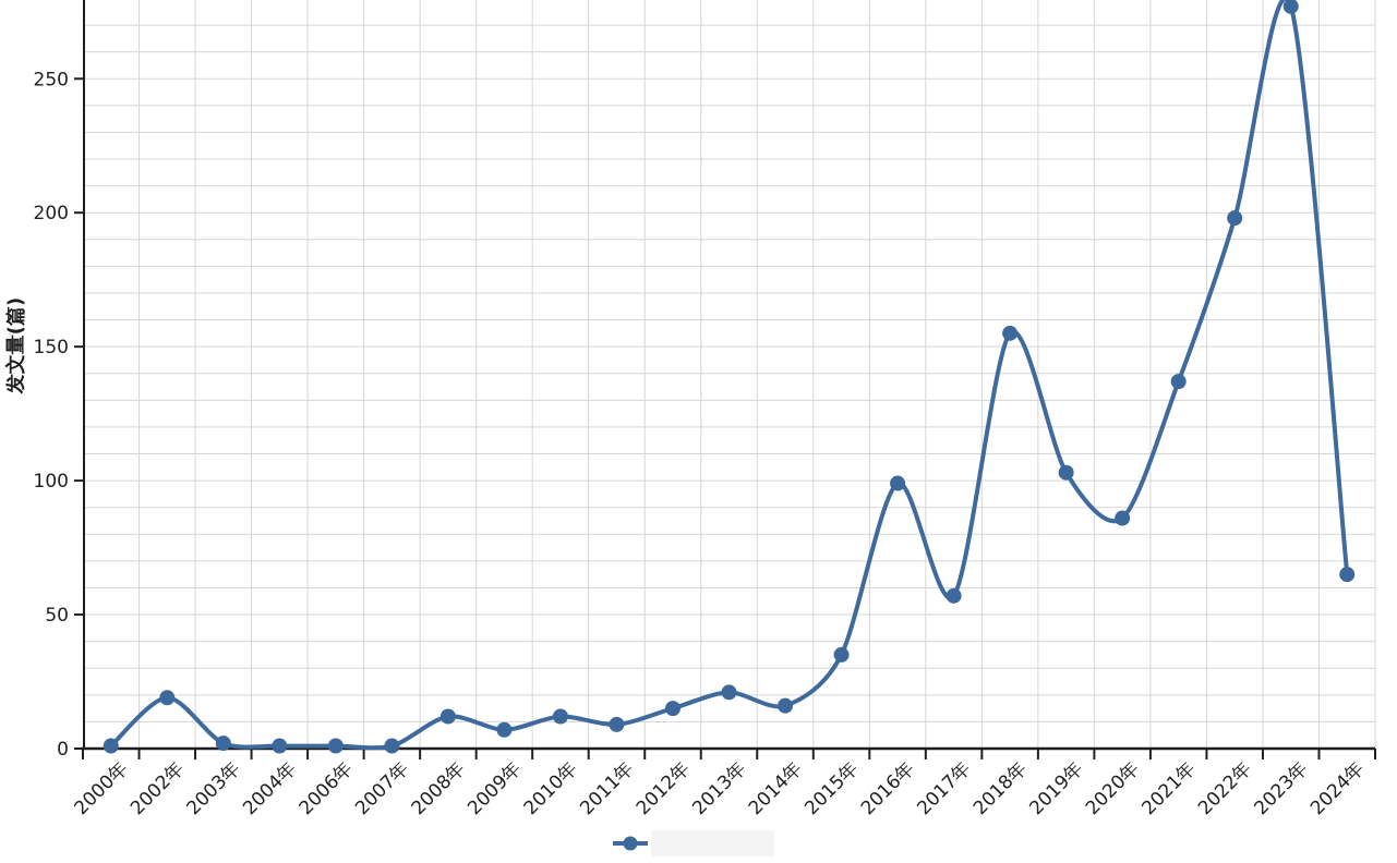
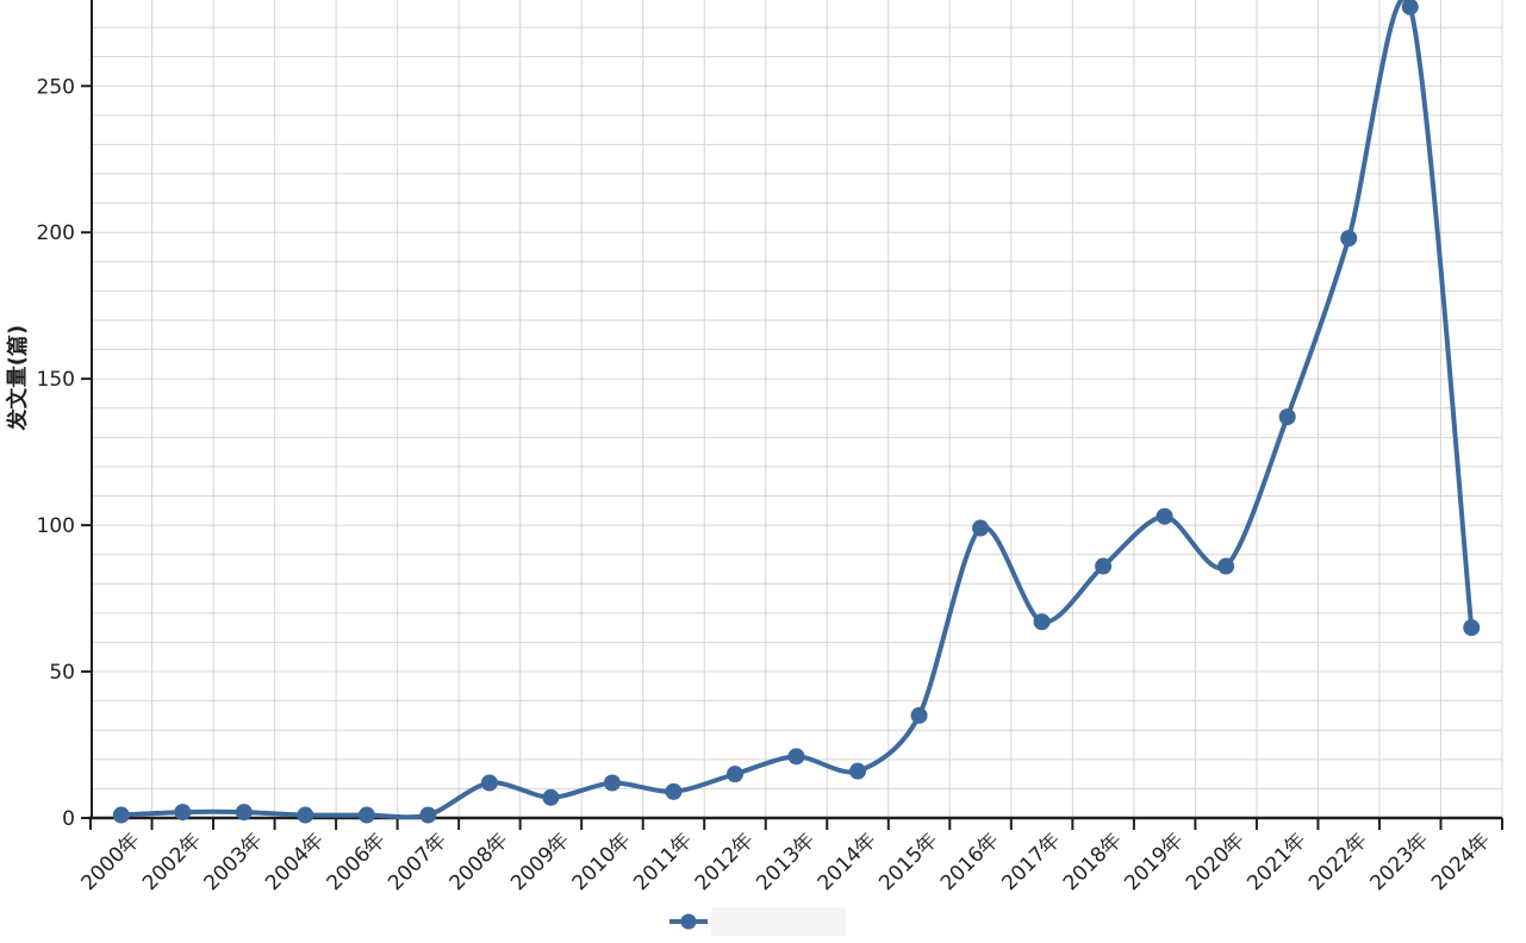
2002年: 19 -> 2
2017年: 57 -> 67
2018年: 155 -> 86
